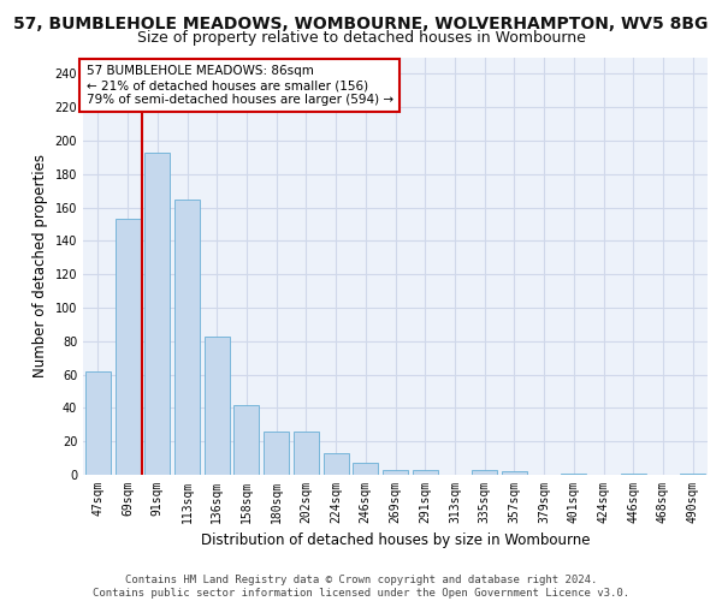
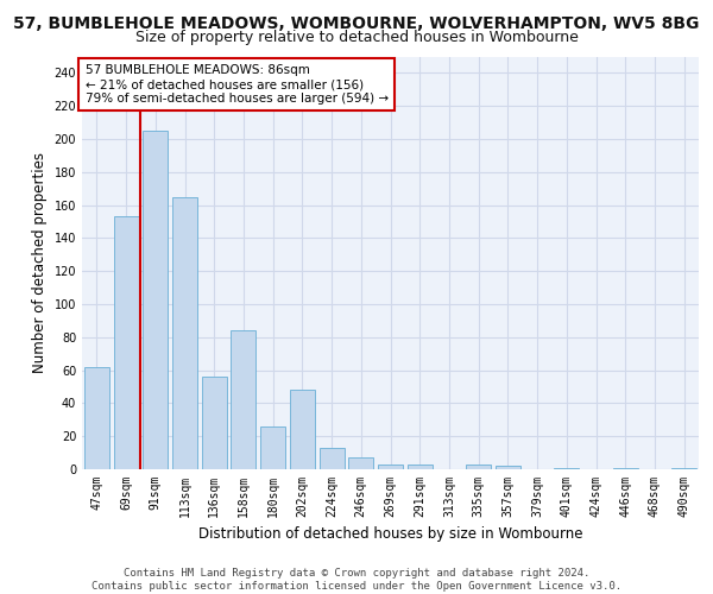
91sqm: 193 -> 205
136sqm: 83 -> 56
158sqm: 42 -> 84
202sqm: 26 -> 48
